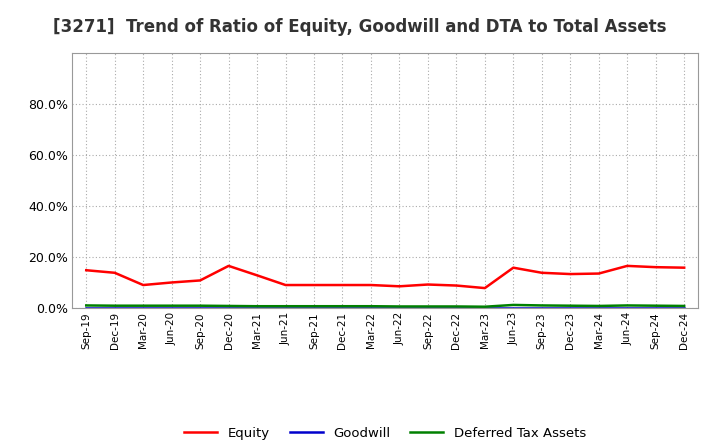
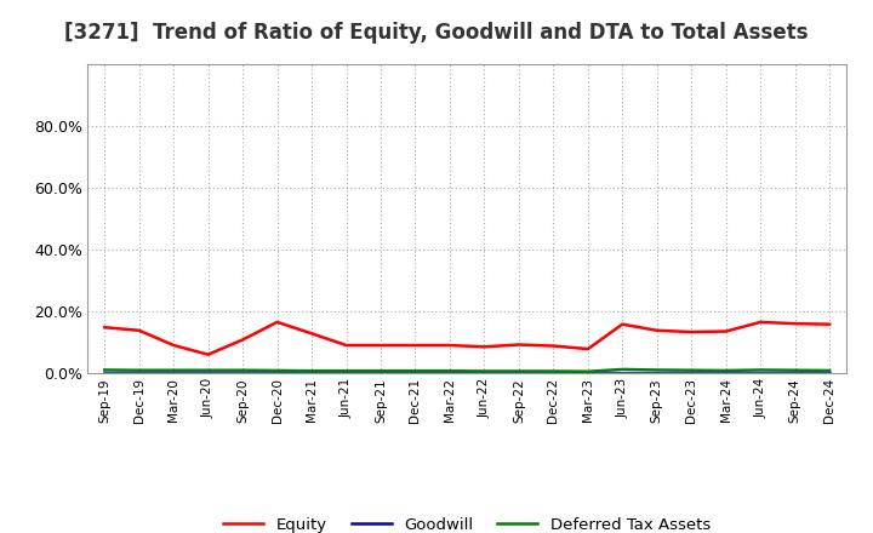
Equity/Jun-20: 10.0% -> 6.0%
